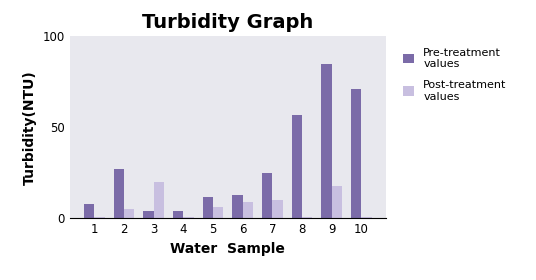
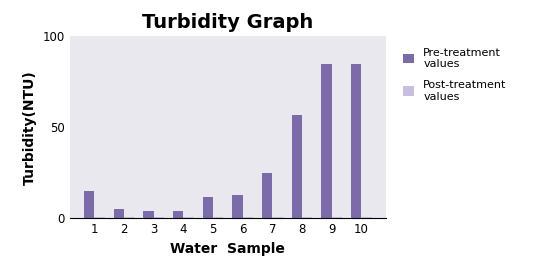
Pre-treatment values/1: 8 -> 15
Pre-treatment values/2: 27 -> 5
Post-treatment values/2: 5 -> 0
Post-treatment values/3: 20 -> 0
Post-treatment values/5: 6 -> 0
Post-treatment values/6: 9 -> 0
Post-treatment values/7: 10 -> 0
Post-treatment values/9: 18 -> 0
Pre-treatment values/10: 71 -> 85
